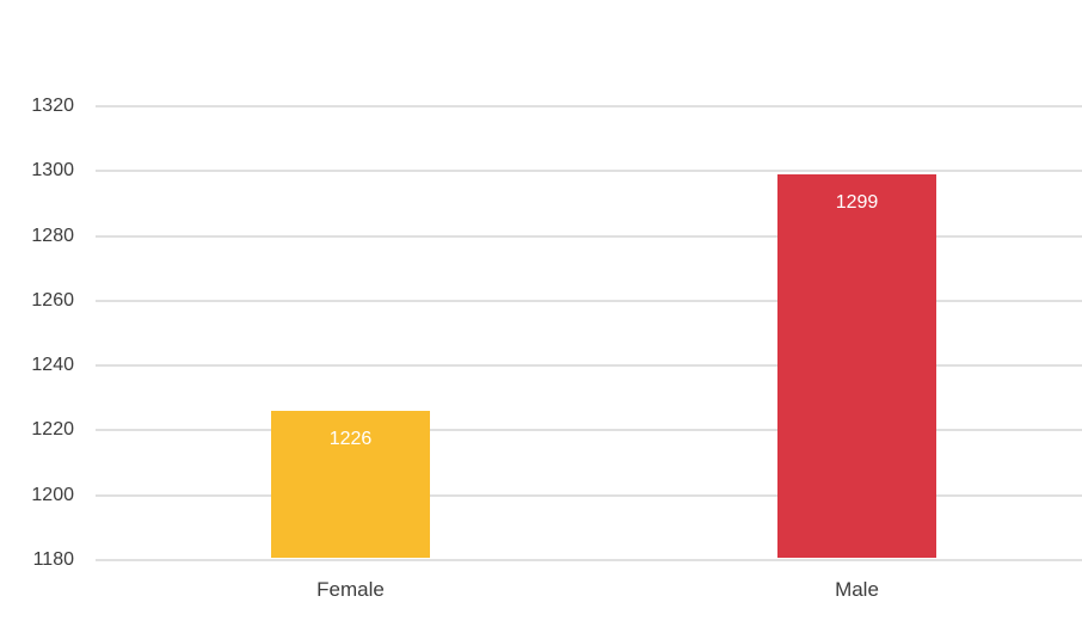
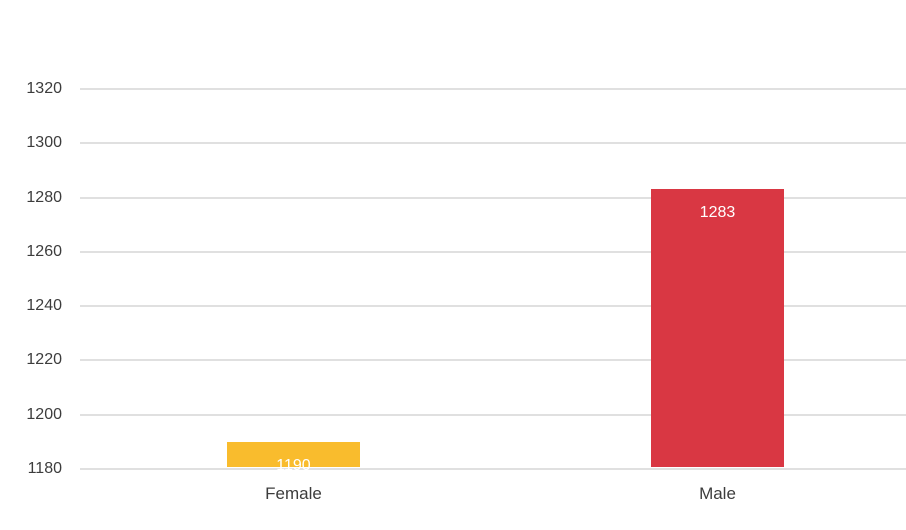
Female: 1226 -> 1190
Male: 1299 -> 1283
